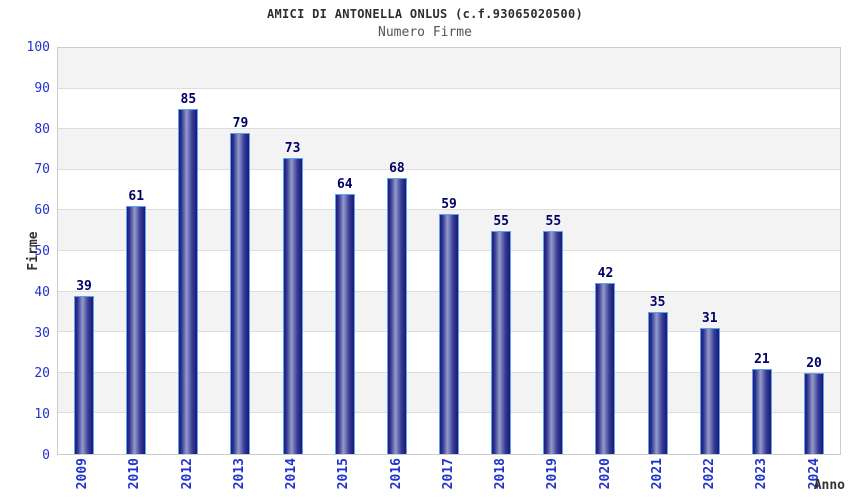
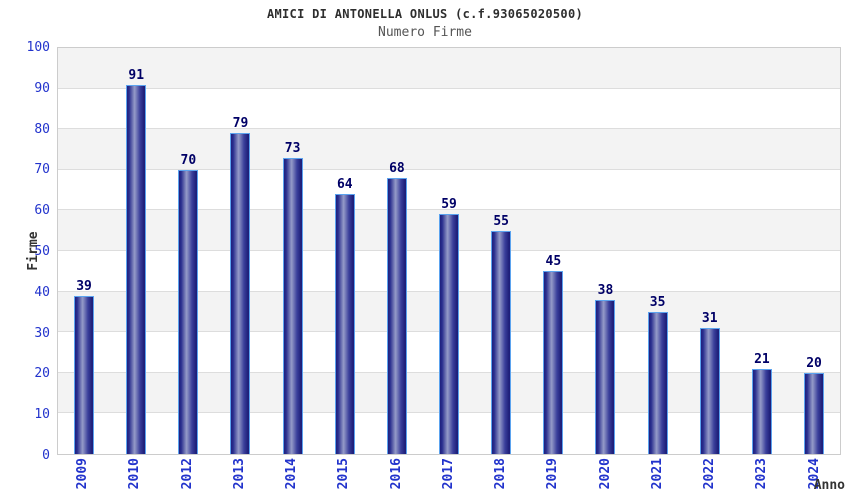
2010: 61 -> 91
2012: 85 -> 70
2019: 55 -> 45
2020: 42 -> 38
